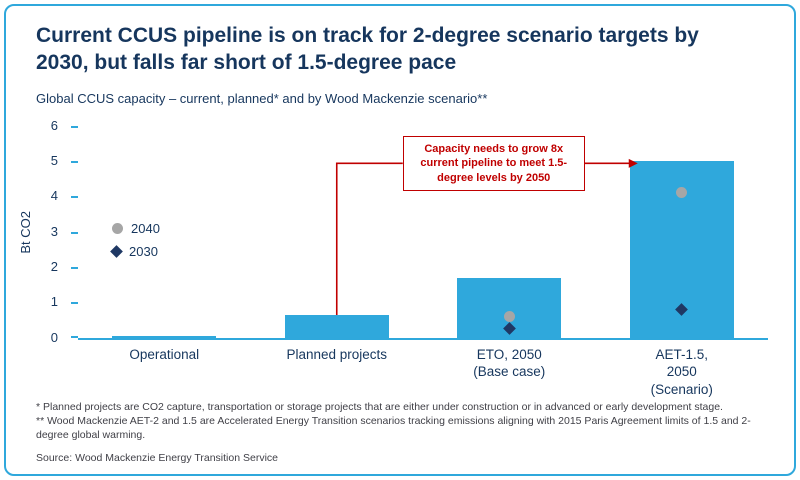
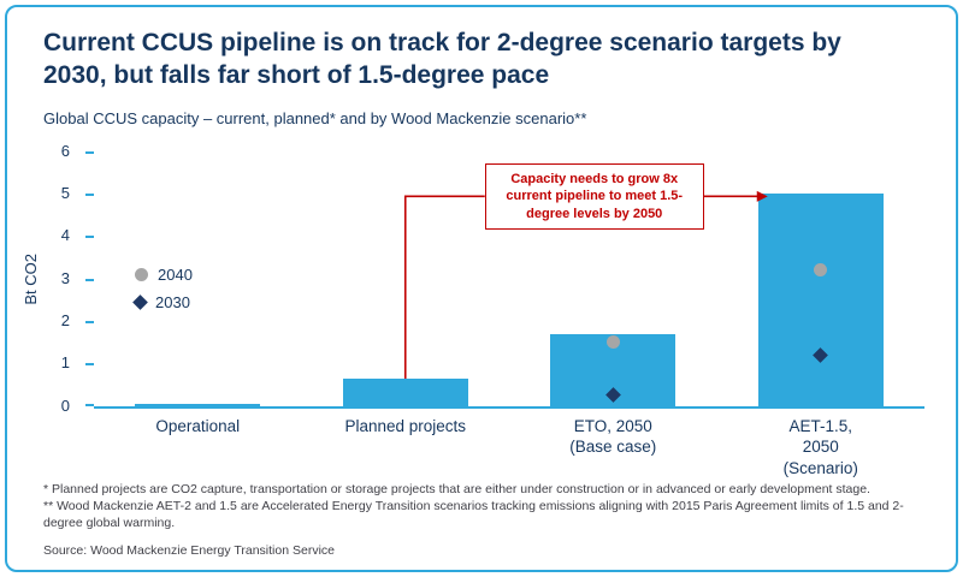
2040/ETO, 2050 (Base case): 0.6 -> 1.5
2040/AET-1.5, 2050 (Scenario): 4.1 -> 3.2
2030/AET-1.5, 2050 (Scenario): 0.8 -> 1.2
